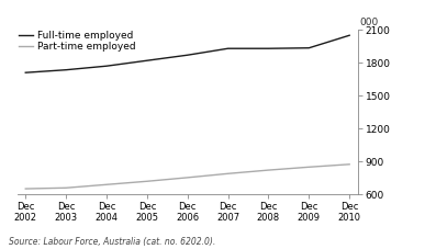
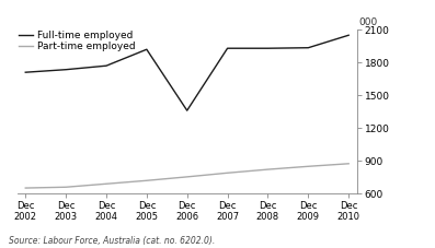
Full-time employed/Dec 2005: 1820 -> 1920
Full-time employed/Dec 2006: 1870 -> 1360
